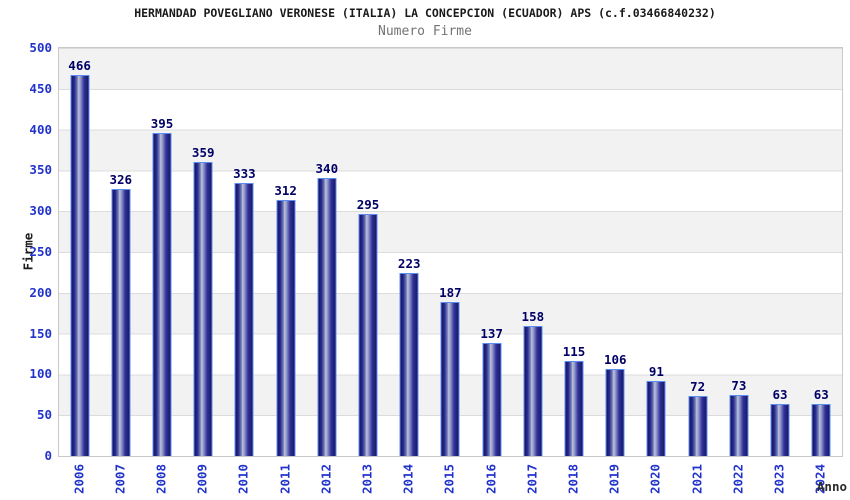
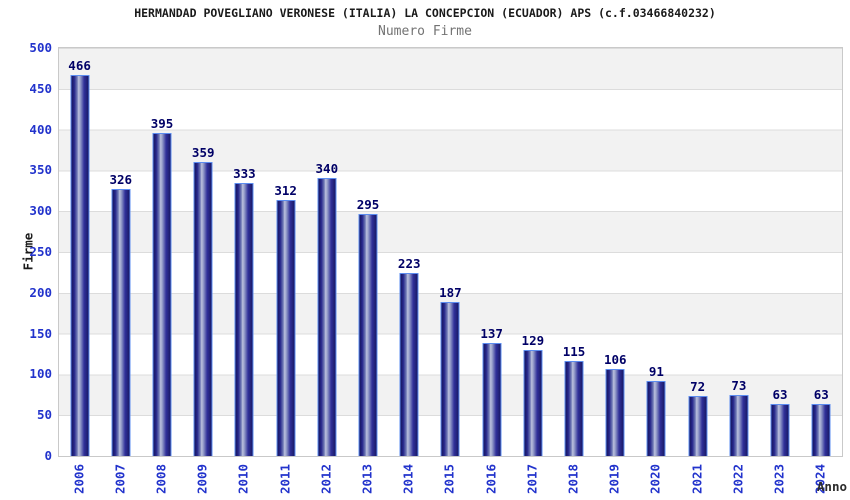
2017: 158 -> 129
